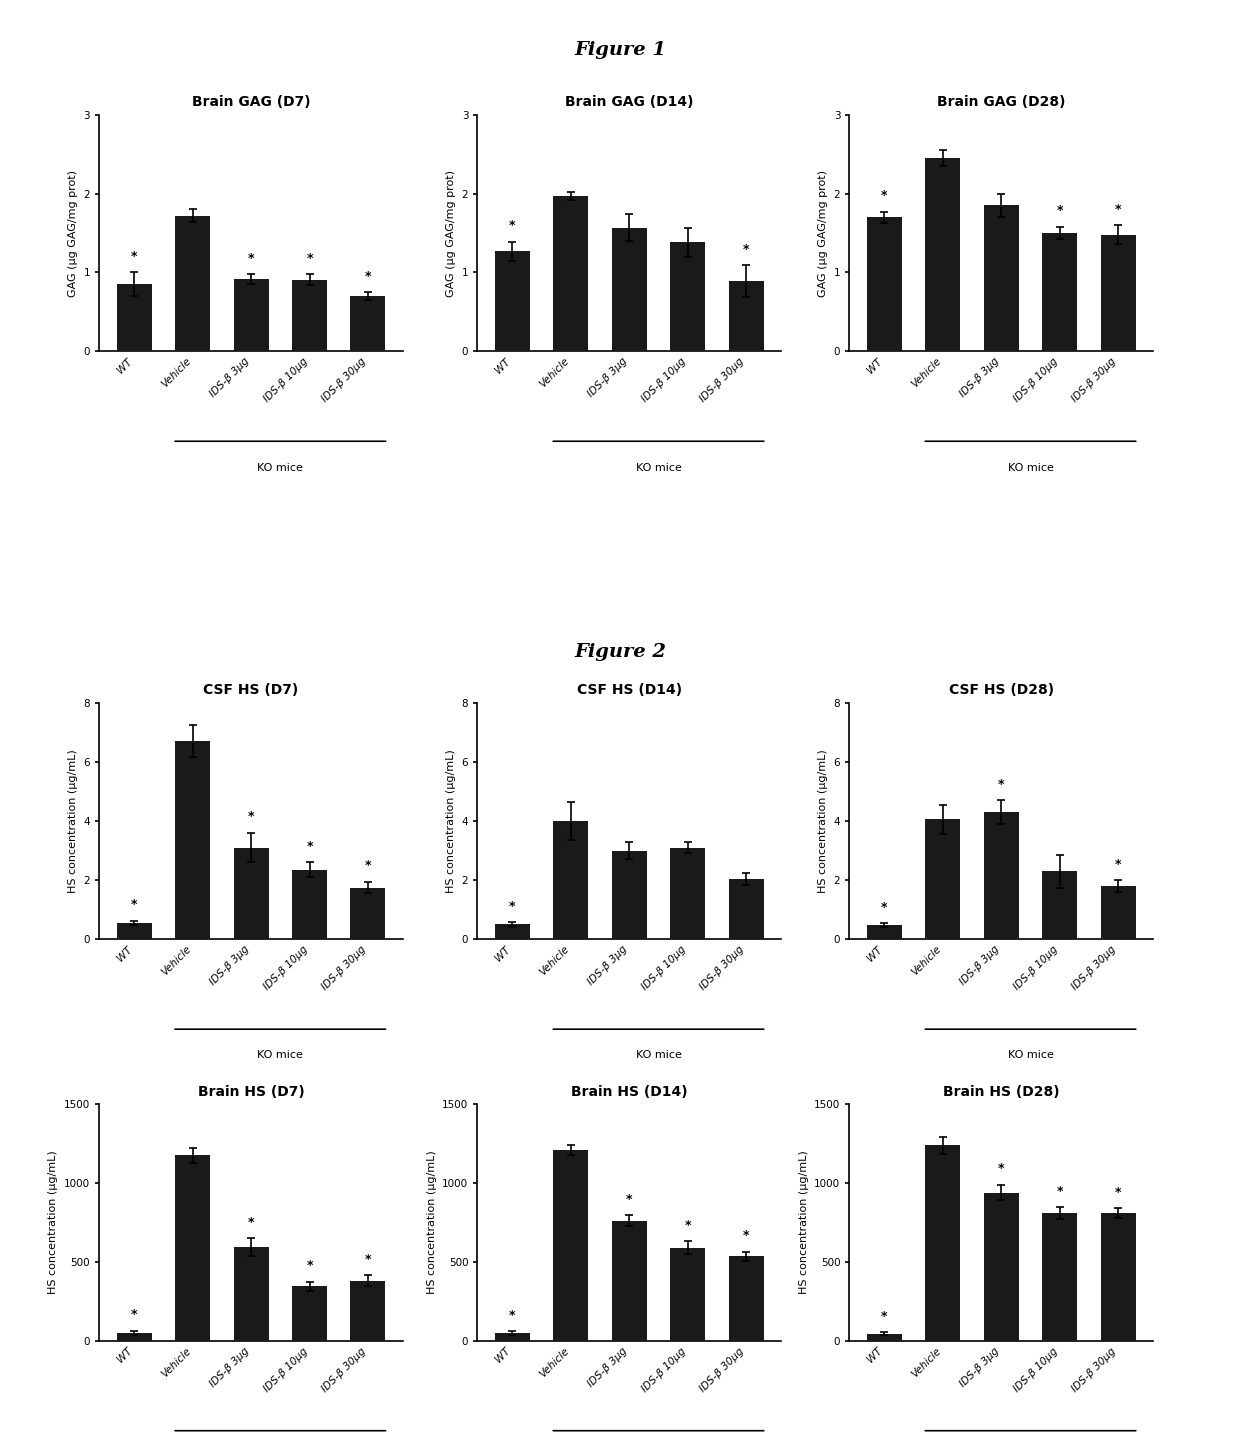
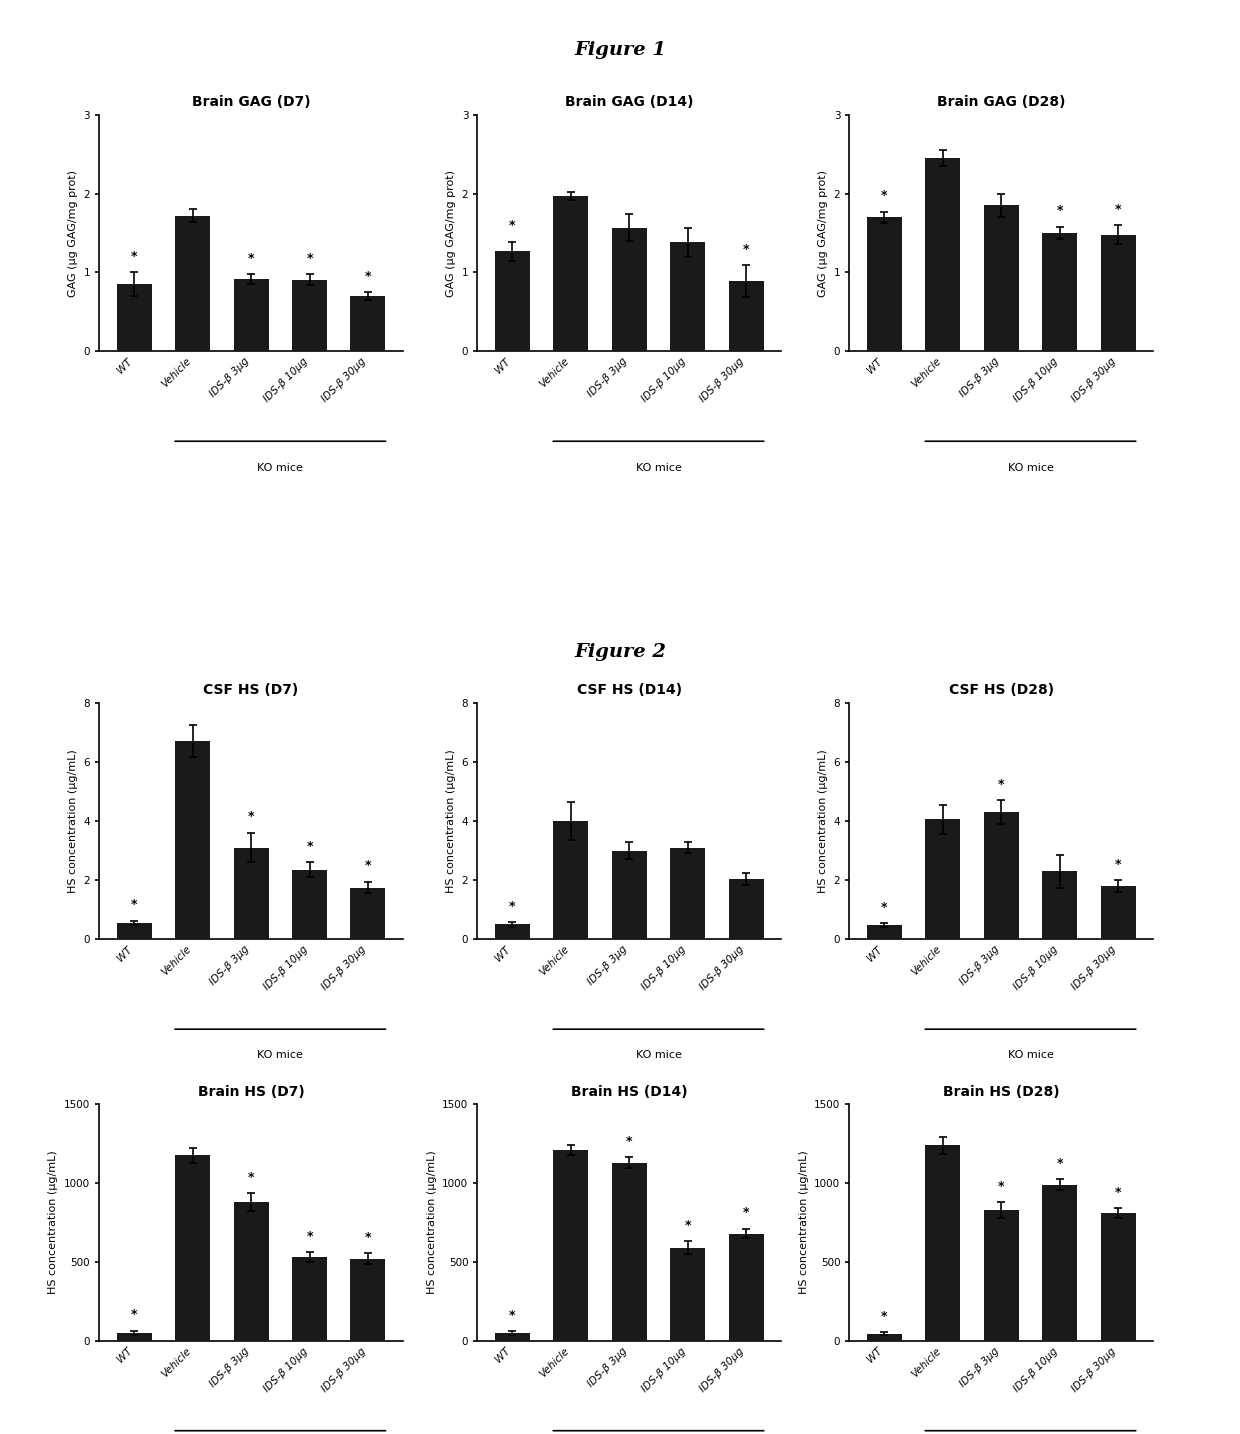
Brain HS (D7)/IDS-β 3μg: 600 -> 880
Brain HS (D7)/IDS-β 10μg: 340 -> 530
Brain HS (D7)/IDS-β 30μg: 380 -> 520
Brain HS (D14)/IDS-β 3μg: 760 -> 1130
Brain HS (D14)/IDS-β 30μg: 540 -> 680
Brain HS (D28)/IDS-β 3μg: 940 -> 830
Brain HS (D28)/IDS-β 10μg: 810 -> 990
